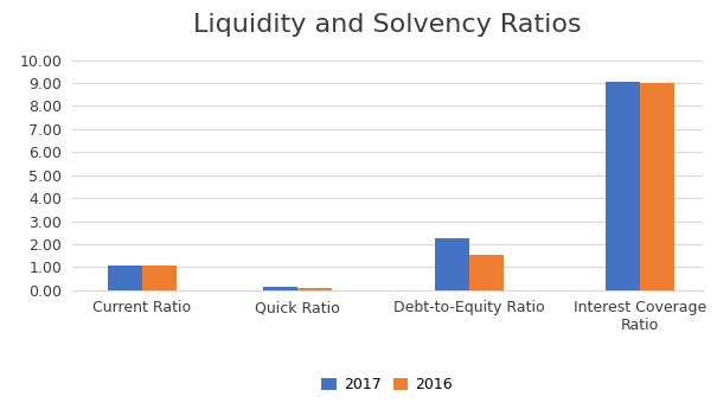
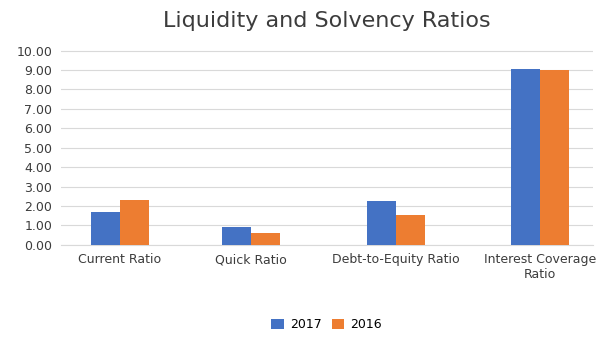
2017/Current Ratio: 1.1 -> 1.7
2016/Current Ratio: 1.1 -> 2.3
2017/Quick Ratio: 0.1 -> 0.9
2016/Quick Ratio: 0.1 -> 0.6
